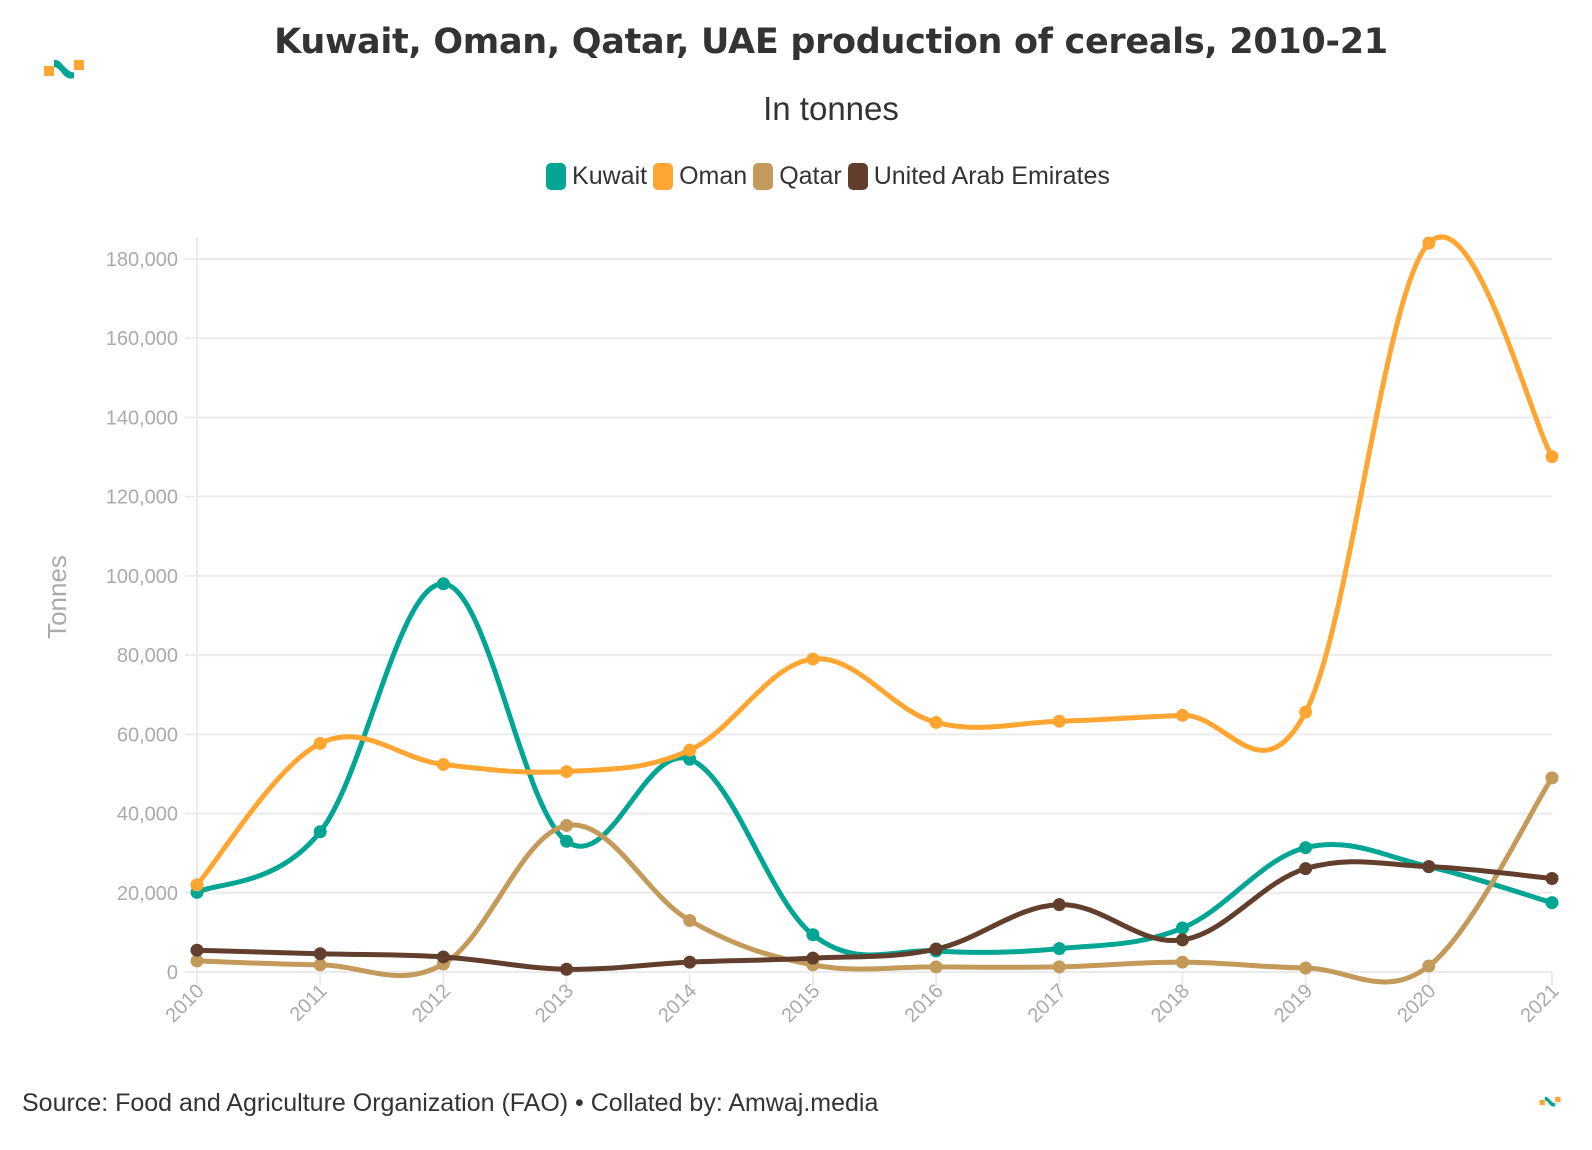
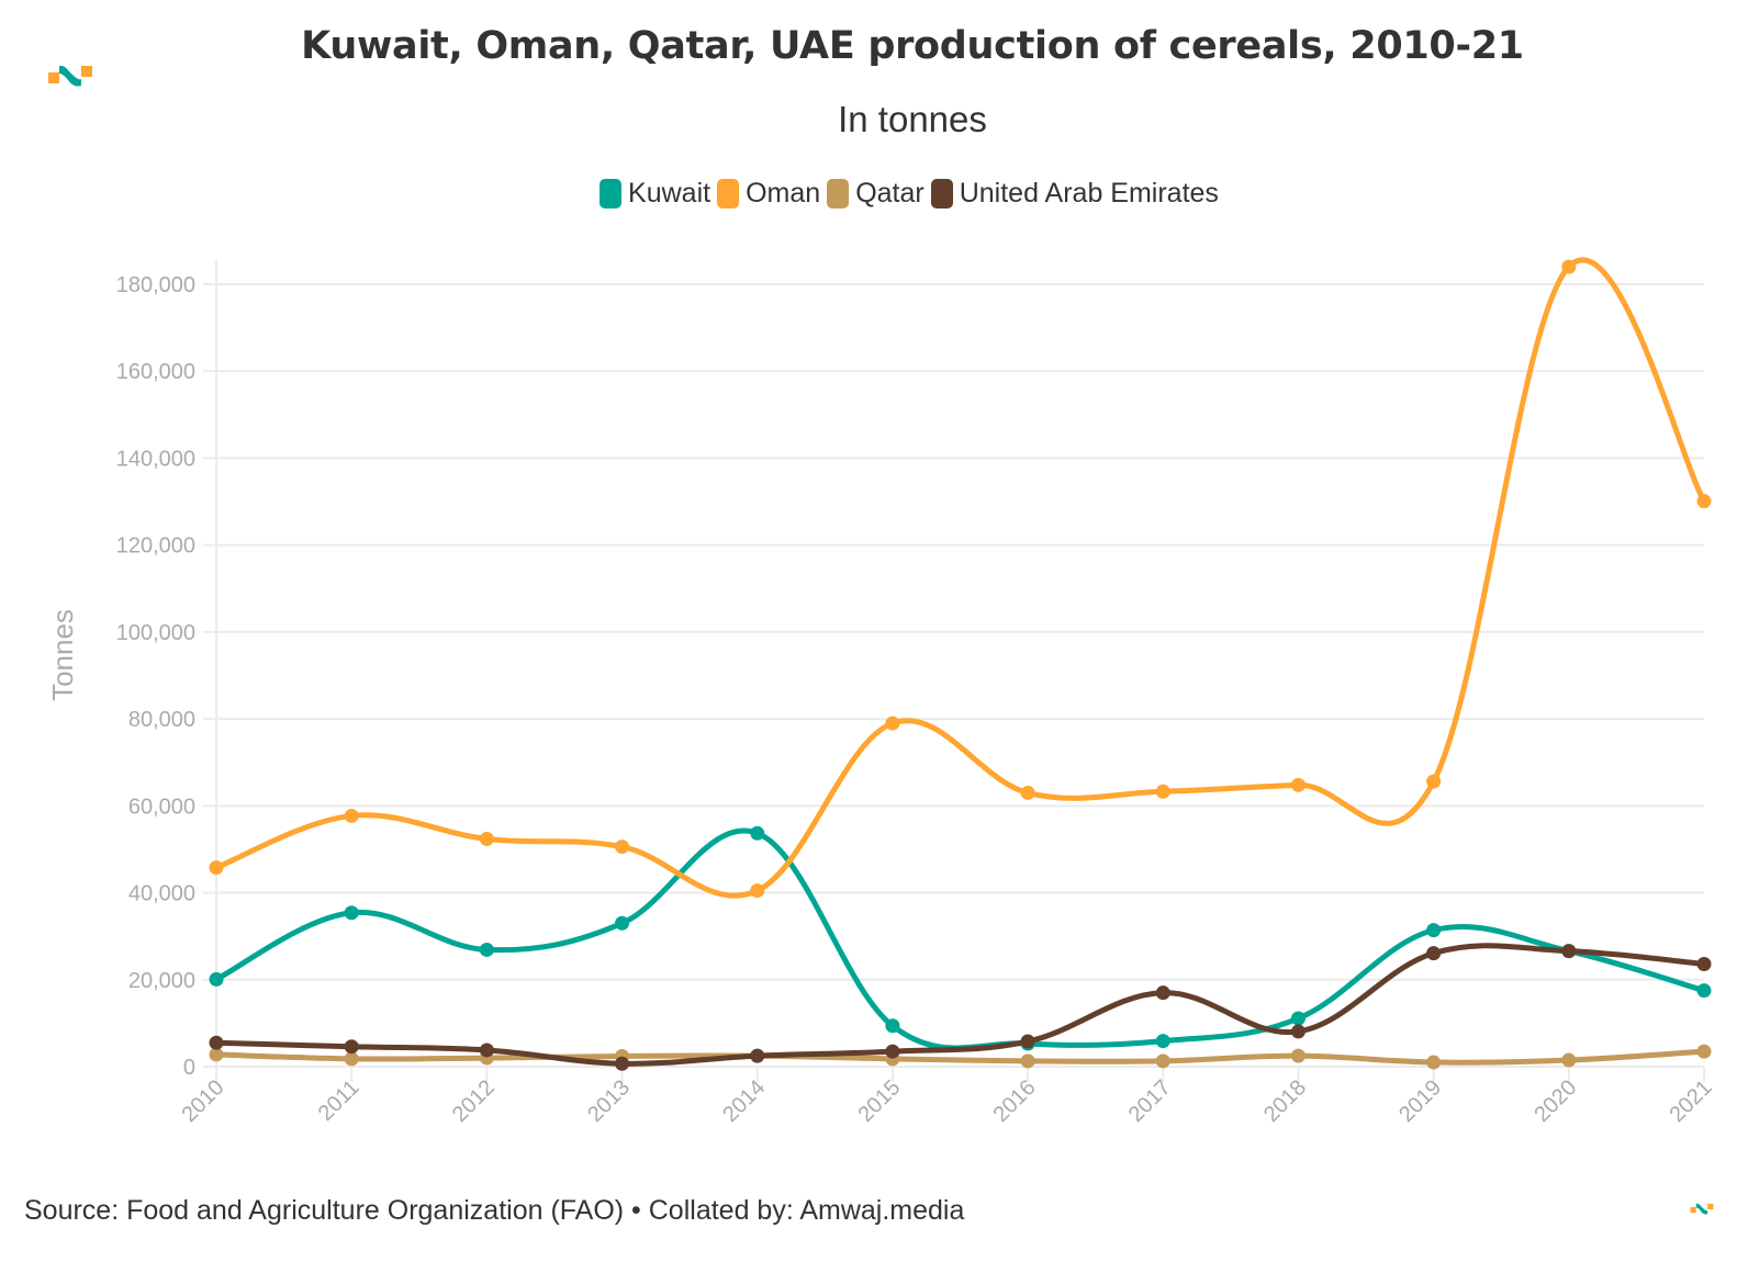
Oman/2010: 22000 -> 46000
Kuwait/2012: 98000 -> 27000
Qatar/2013: 37000 -> 2000
Oman/2014: 56000 -> 40000
Qatar/2014: 13000 -> 2000
Qatar/2021: 49000 -> 4000
